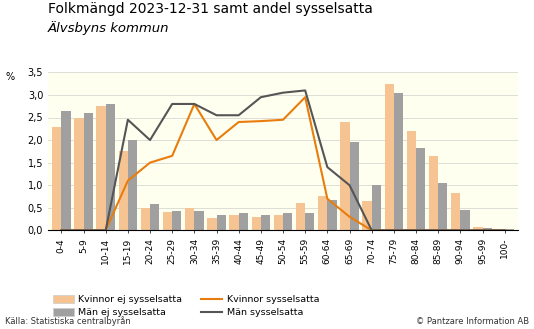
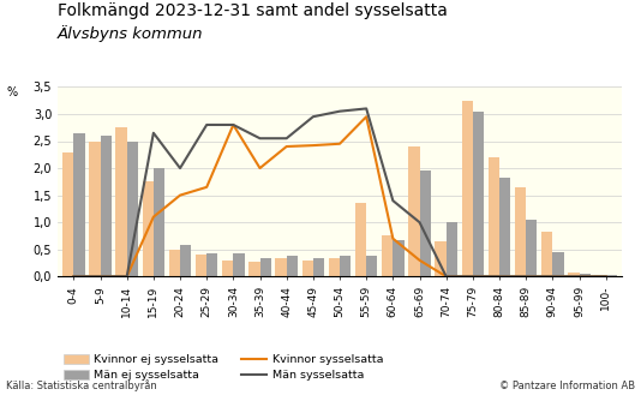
Män ej sysselsatta/10-14: 2,80 -> 2,50
Män sysselsatta/15-19: 2,45 -> 2,65
Kvinnor ej sysselsatta/30-34: 0,50 -> 0,30
Kvinnor ej sysselsatta/55-59: 0,60 -> 1,35
